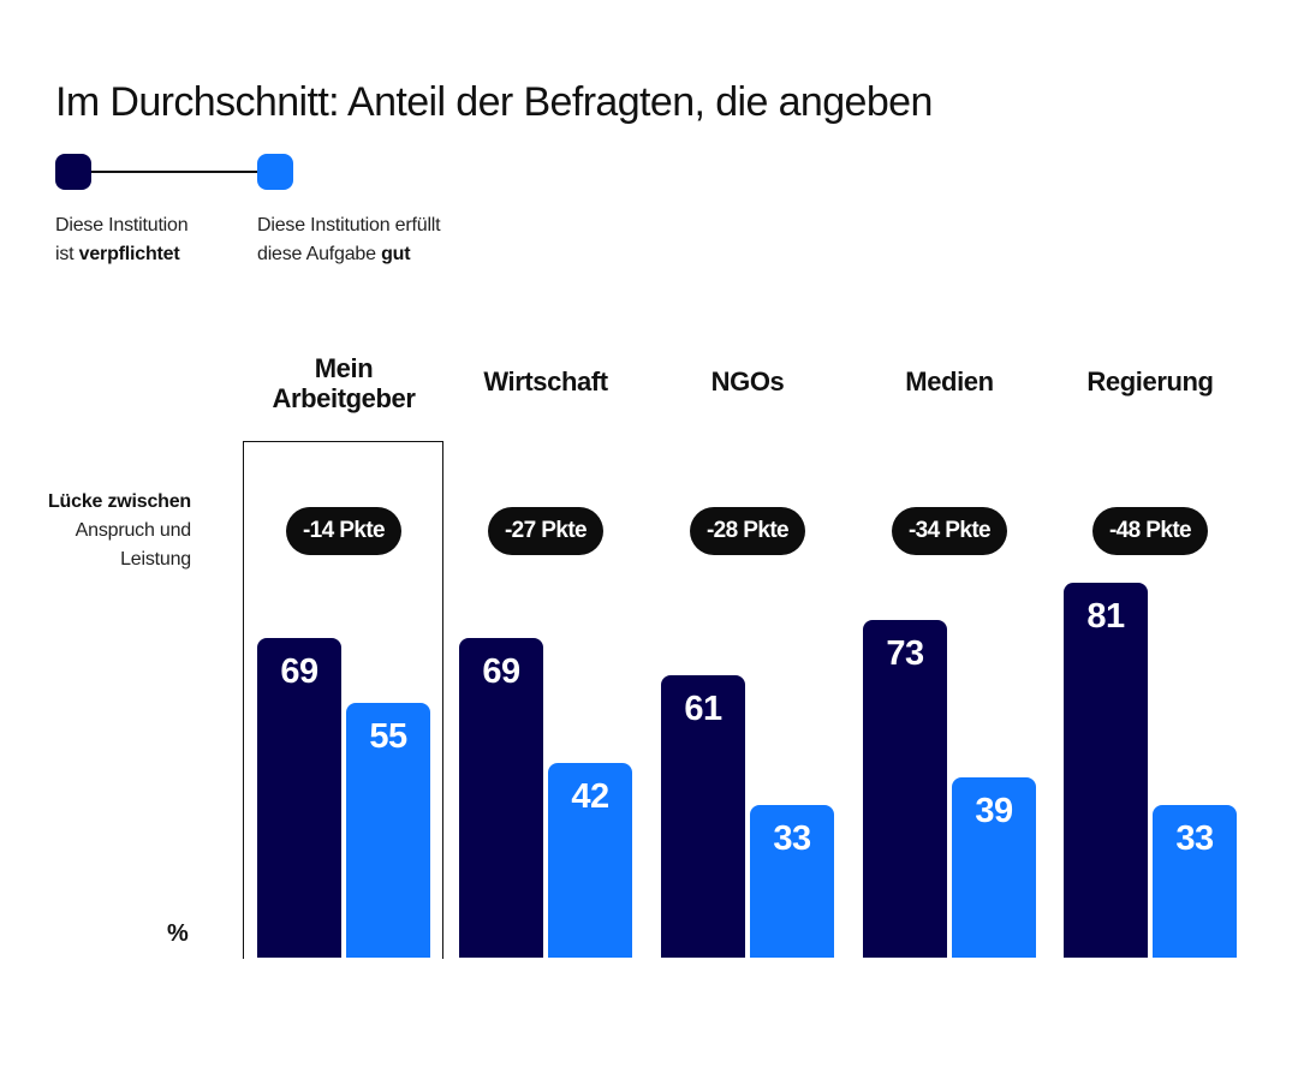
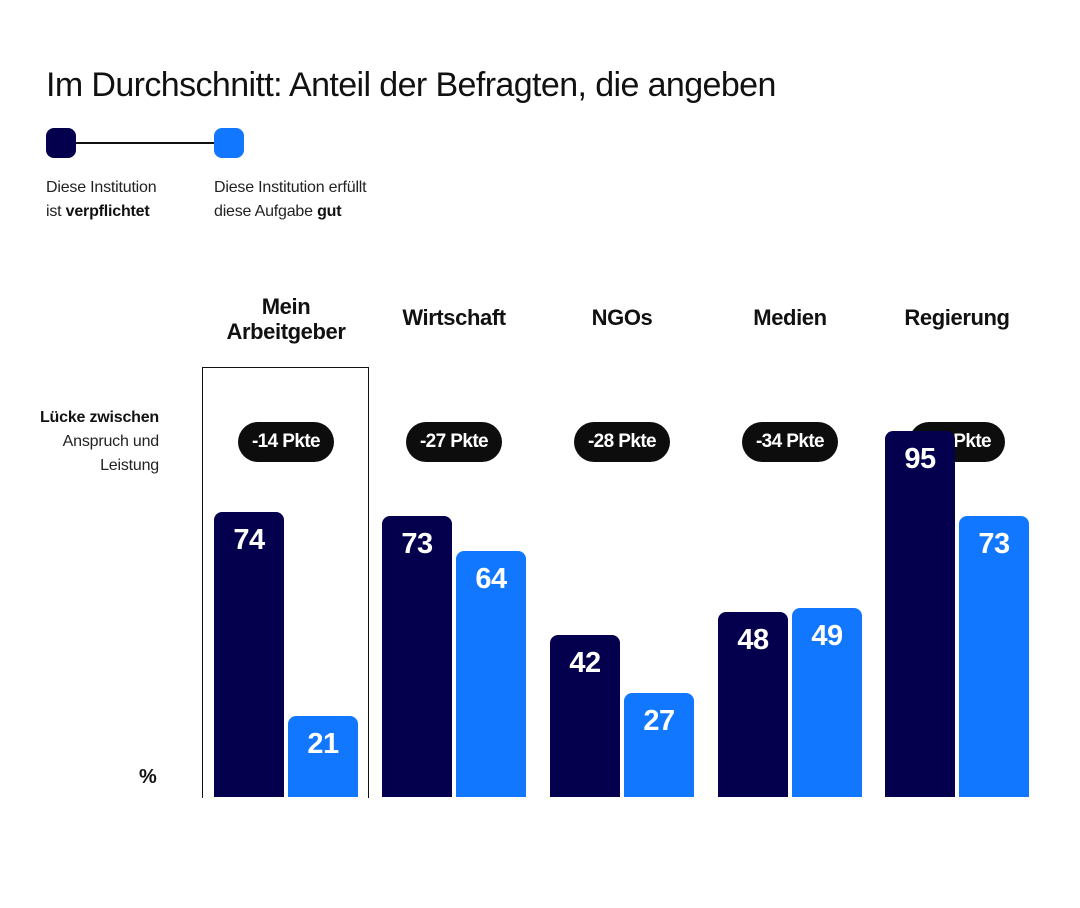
Diese Institution ist verpflichtet/Mein Arbeitgeber: 69 -> 74
Diese Institution erfüllt diese Aufgabe gut/Mein Arbeitgeber: 55 -> 21
Diese Institution ist verpflichtet/Wirtschaft: 69 -> 73
Diese Institution erfüllt diese Aufgabe gut/Wirtschaft: 42 -> 64
Diese Institution ist verpflichtet/NGOs: 61 -> 42
Diese Institution erfüllt diese Aufgabe gut/NGOs: 33 -> 27
Diese Institution ist verpflichtet/Medien: 73 -> 48
Diese Institution erfüllt diese Aufgabe gut/Medien: 39 -> 49
Diese Institution ist verpflichtet/Regierung: 81 -> 95
Diese Institution erfüllt diese Aufgabe gut/Regierung: 33 -> 73
